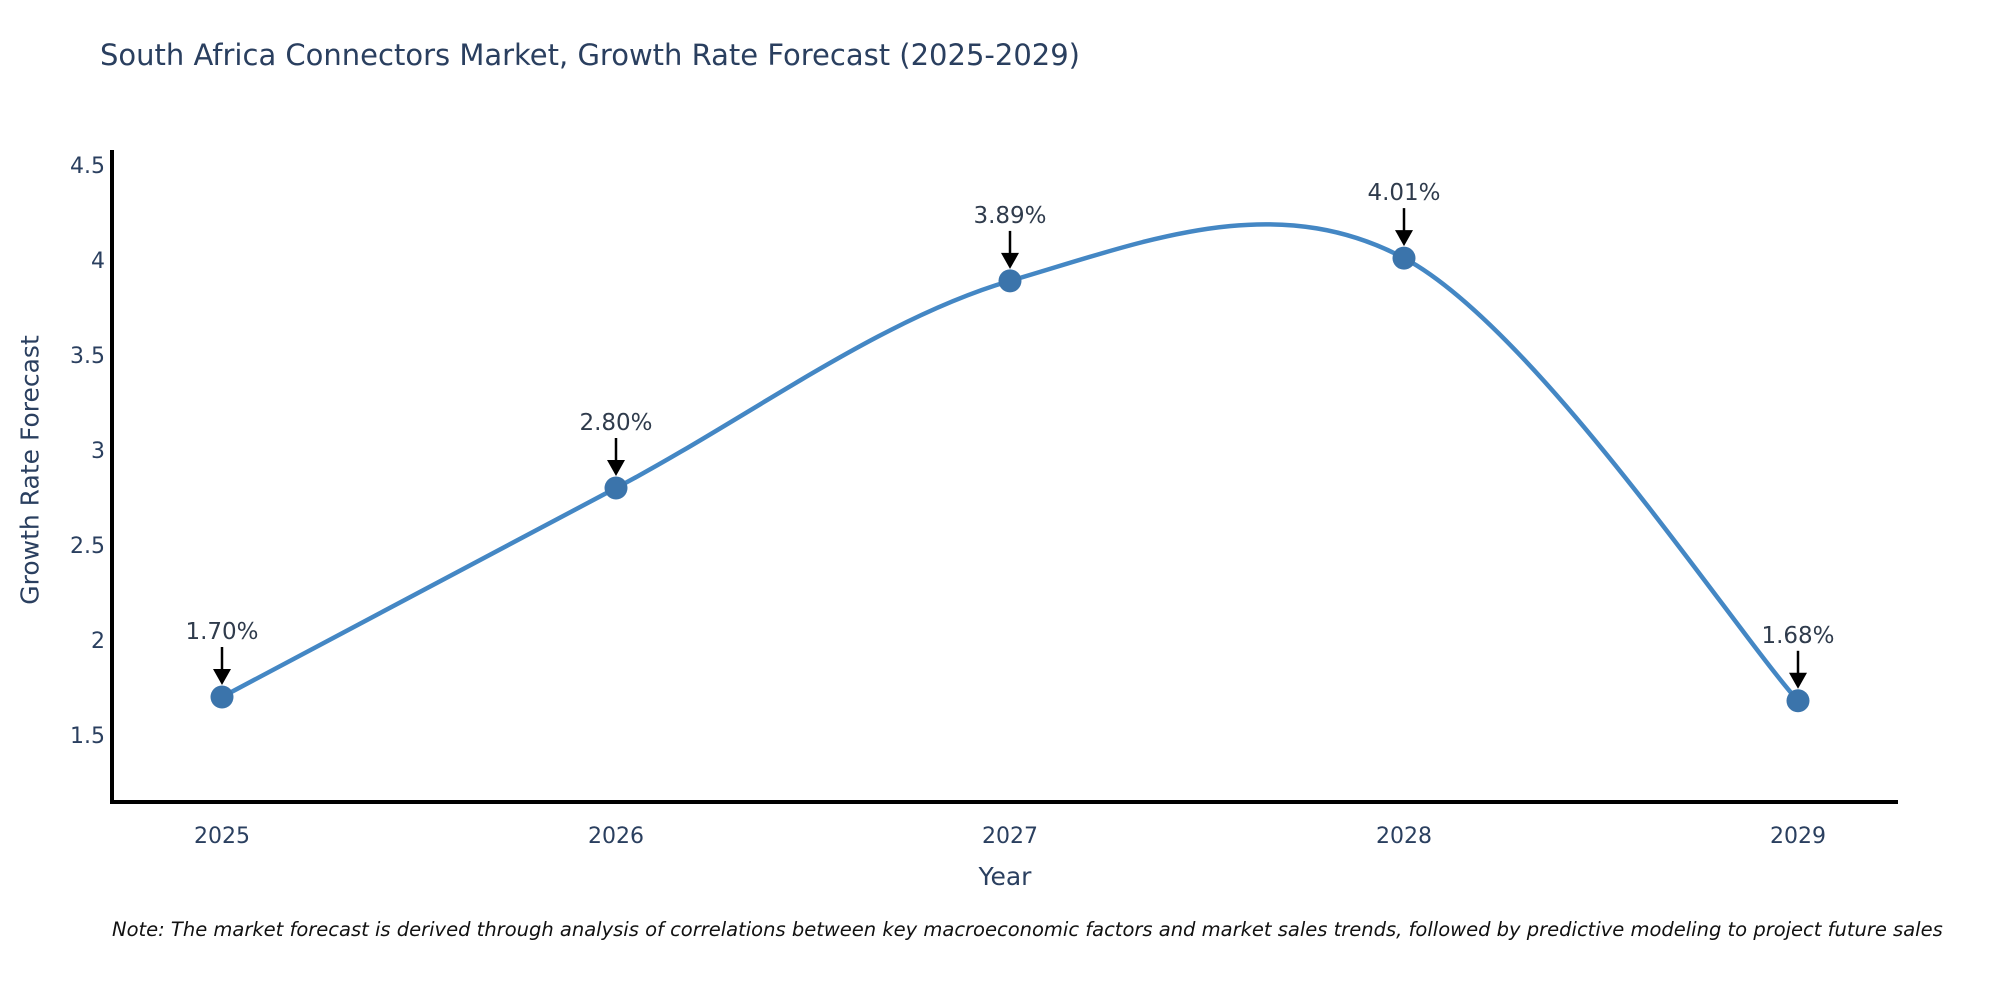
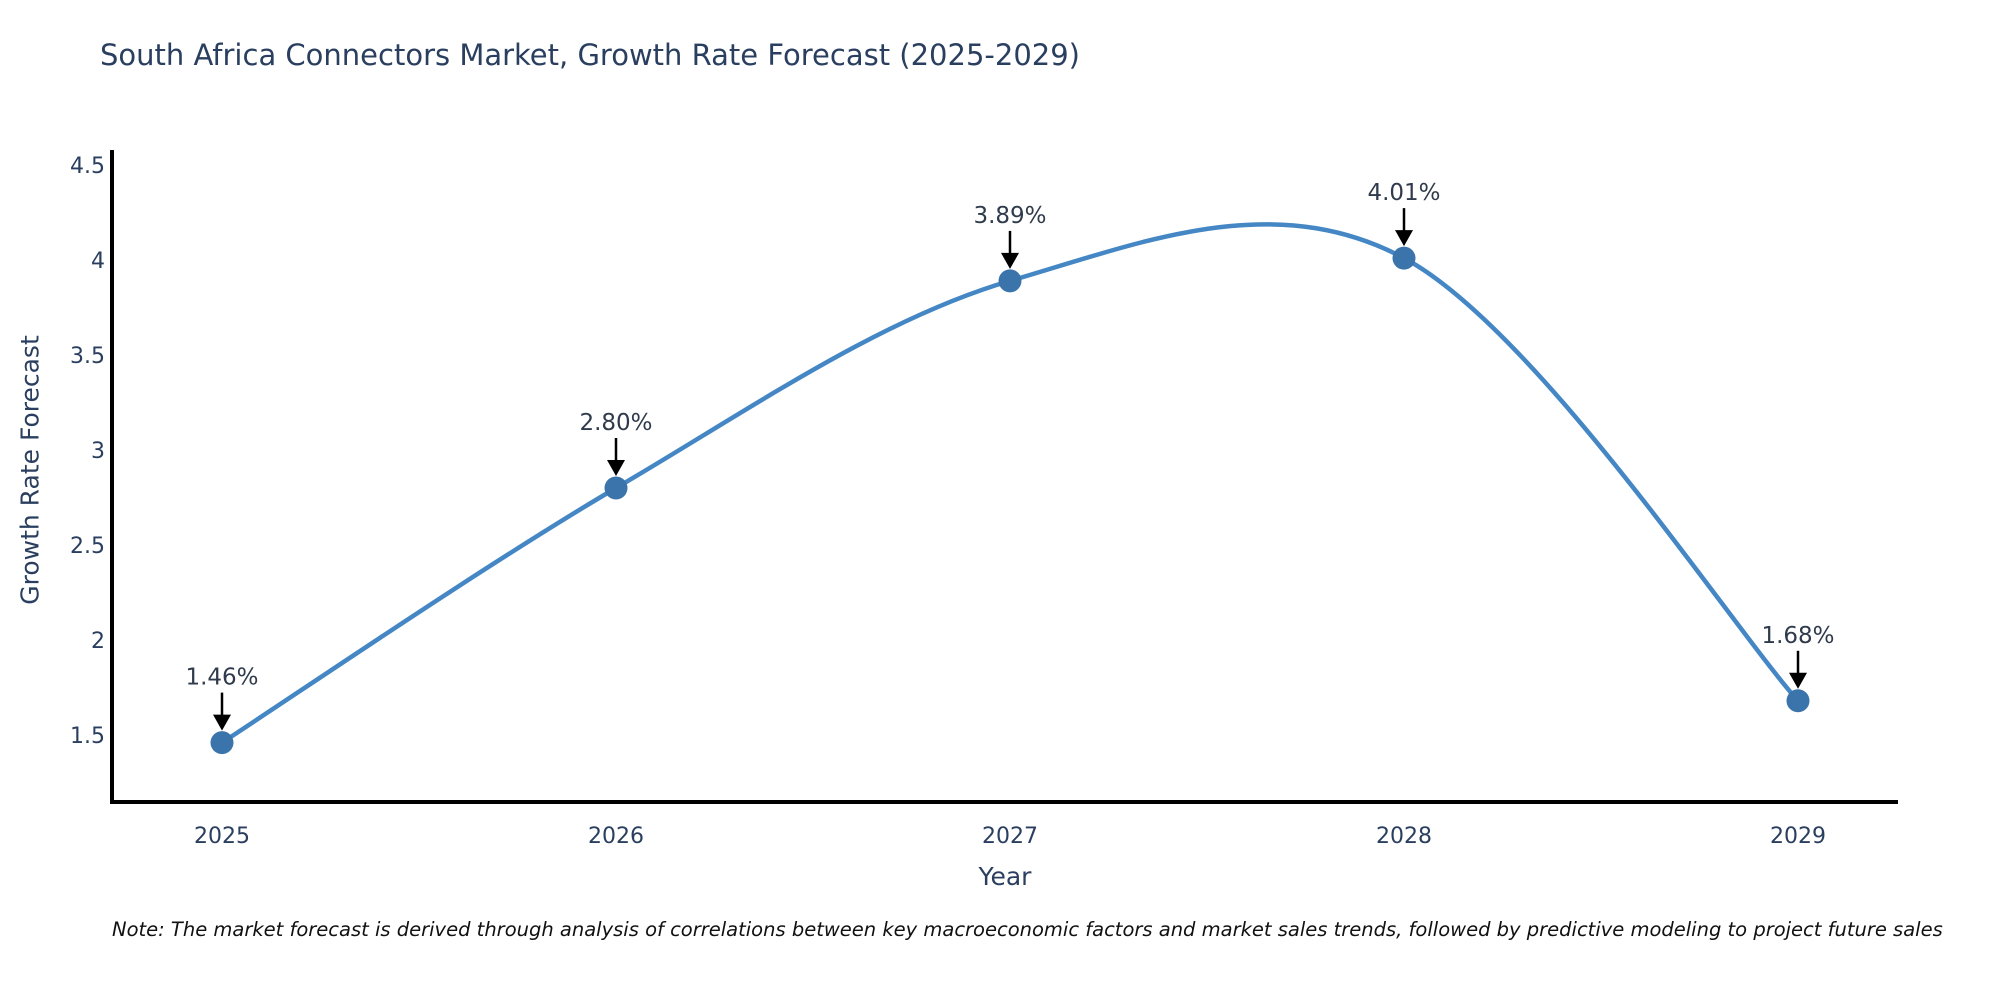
2025: 1.70% -> 1.46%
